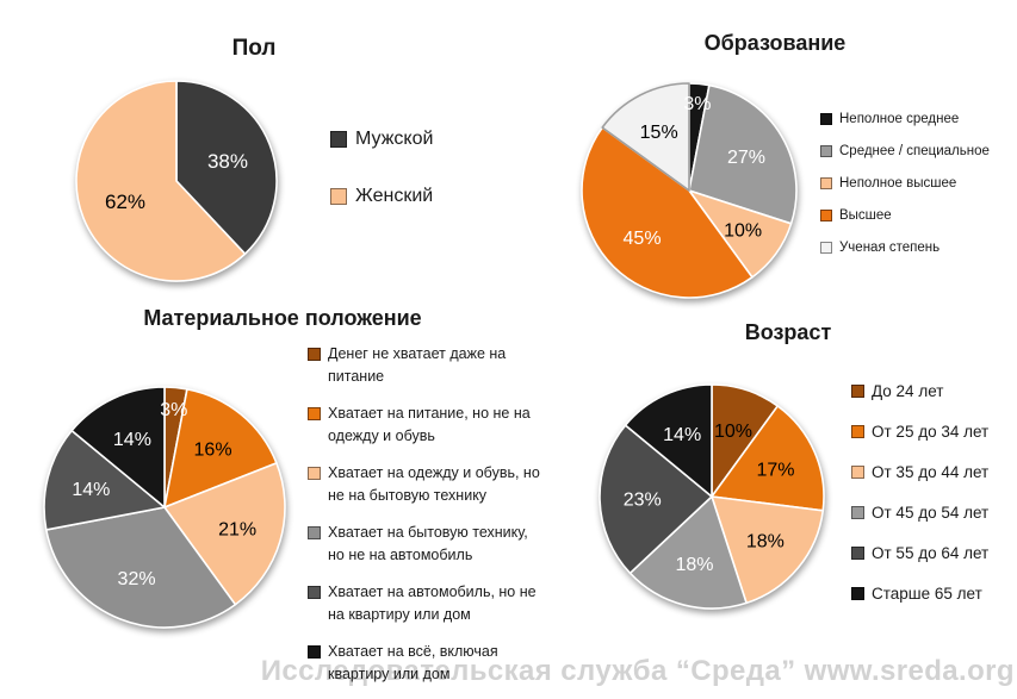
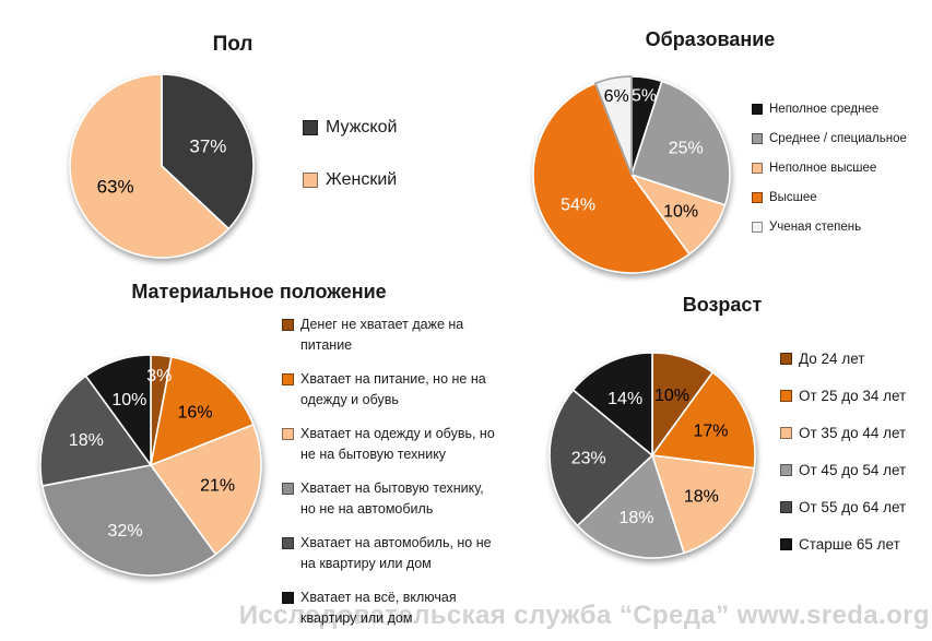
Пол/Мужской: 38% -> 37%
Пол/Женский: 62% -> 63%
Образование/Неполное среднее: 3% -> 5%
Образование/Среднее / специальное: 27% -> 25%
Образование/Высшее: 45% -> 54%
Образование/Ученая степень: 15% -> 6%
Материальное положение/Хватает на автомобиль, но не на квартиру или дом: 14% -> 18%
Материальное положение/Хватает на всё, включая квартиру или дом: 14% -> 10%
